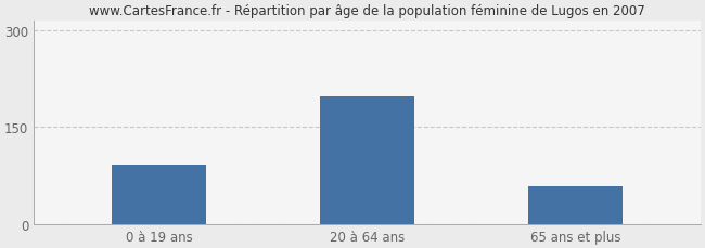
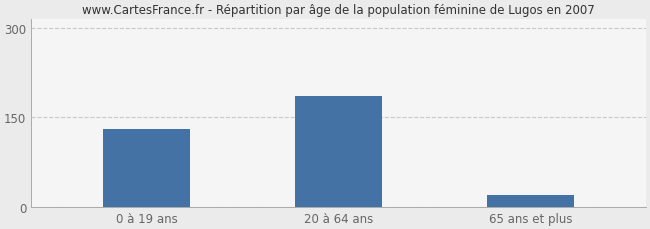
0 à 19 ans: 92 -> 130
20 à 64 ans: 198 -> 185
65 ans et plus: 58 -> 20
